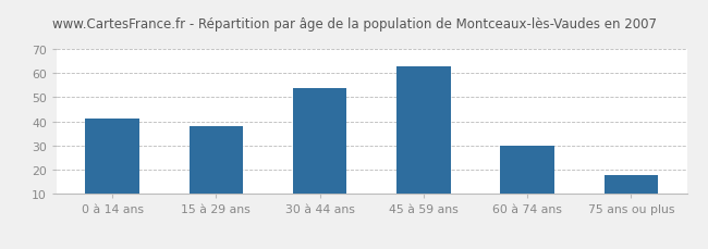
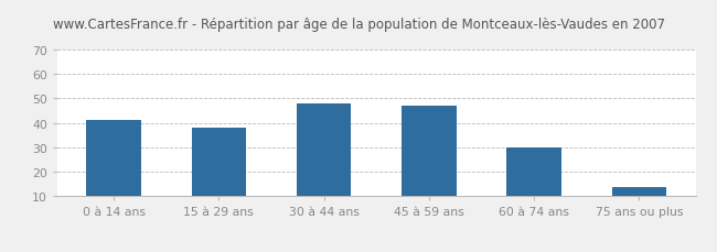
30 à 44 ans: 54 -> 48
45 à 59 ans: 63 -> 47
75 ans ou plus: 18 -> 14
